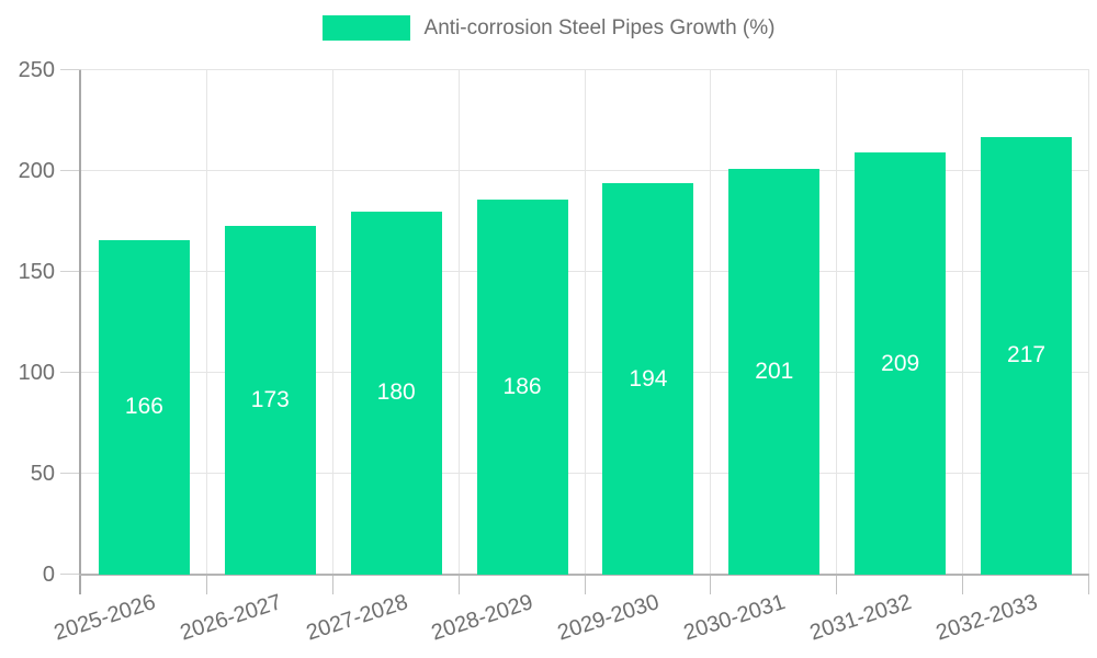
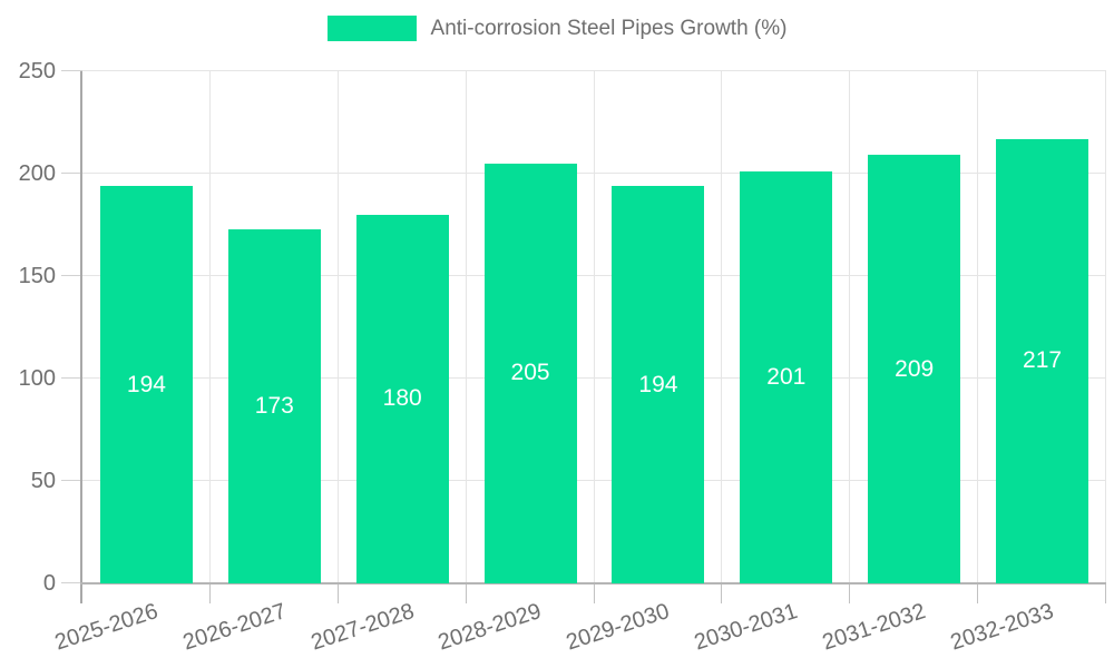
2025-2026: 166 -> 194
2028-2029: 186 -> 205
